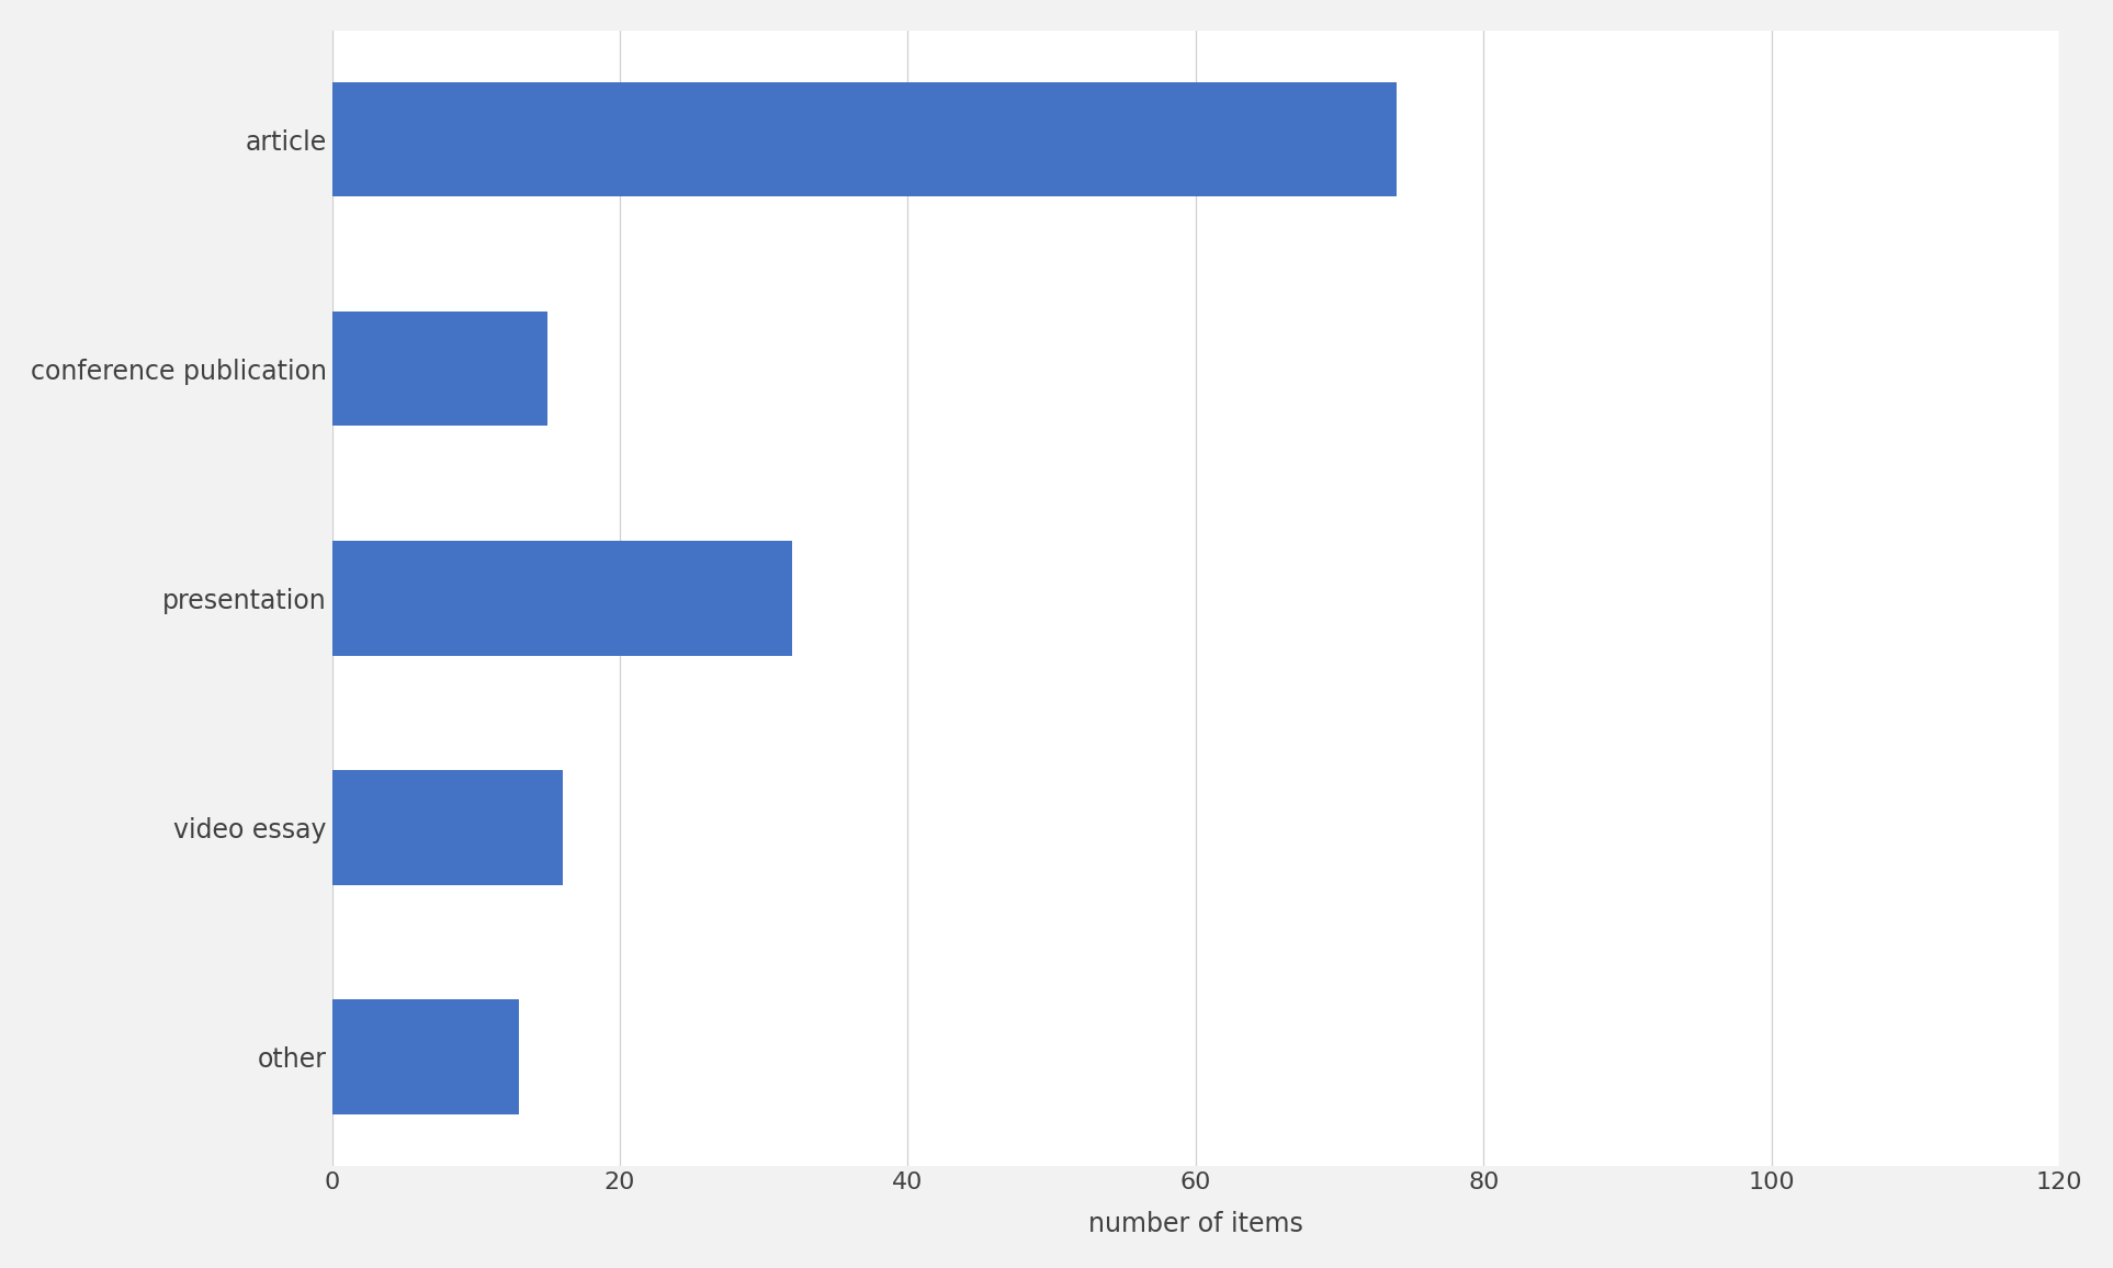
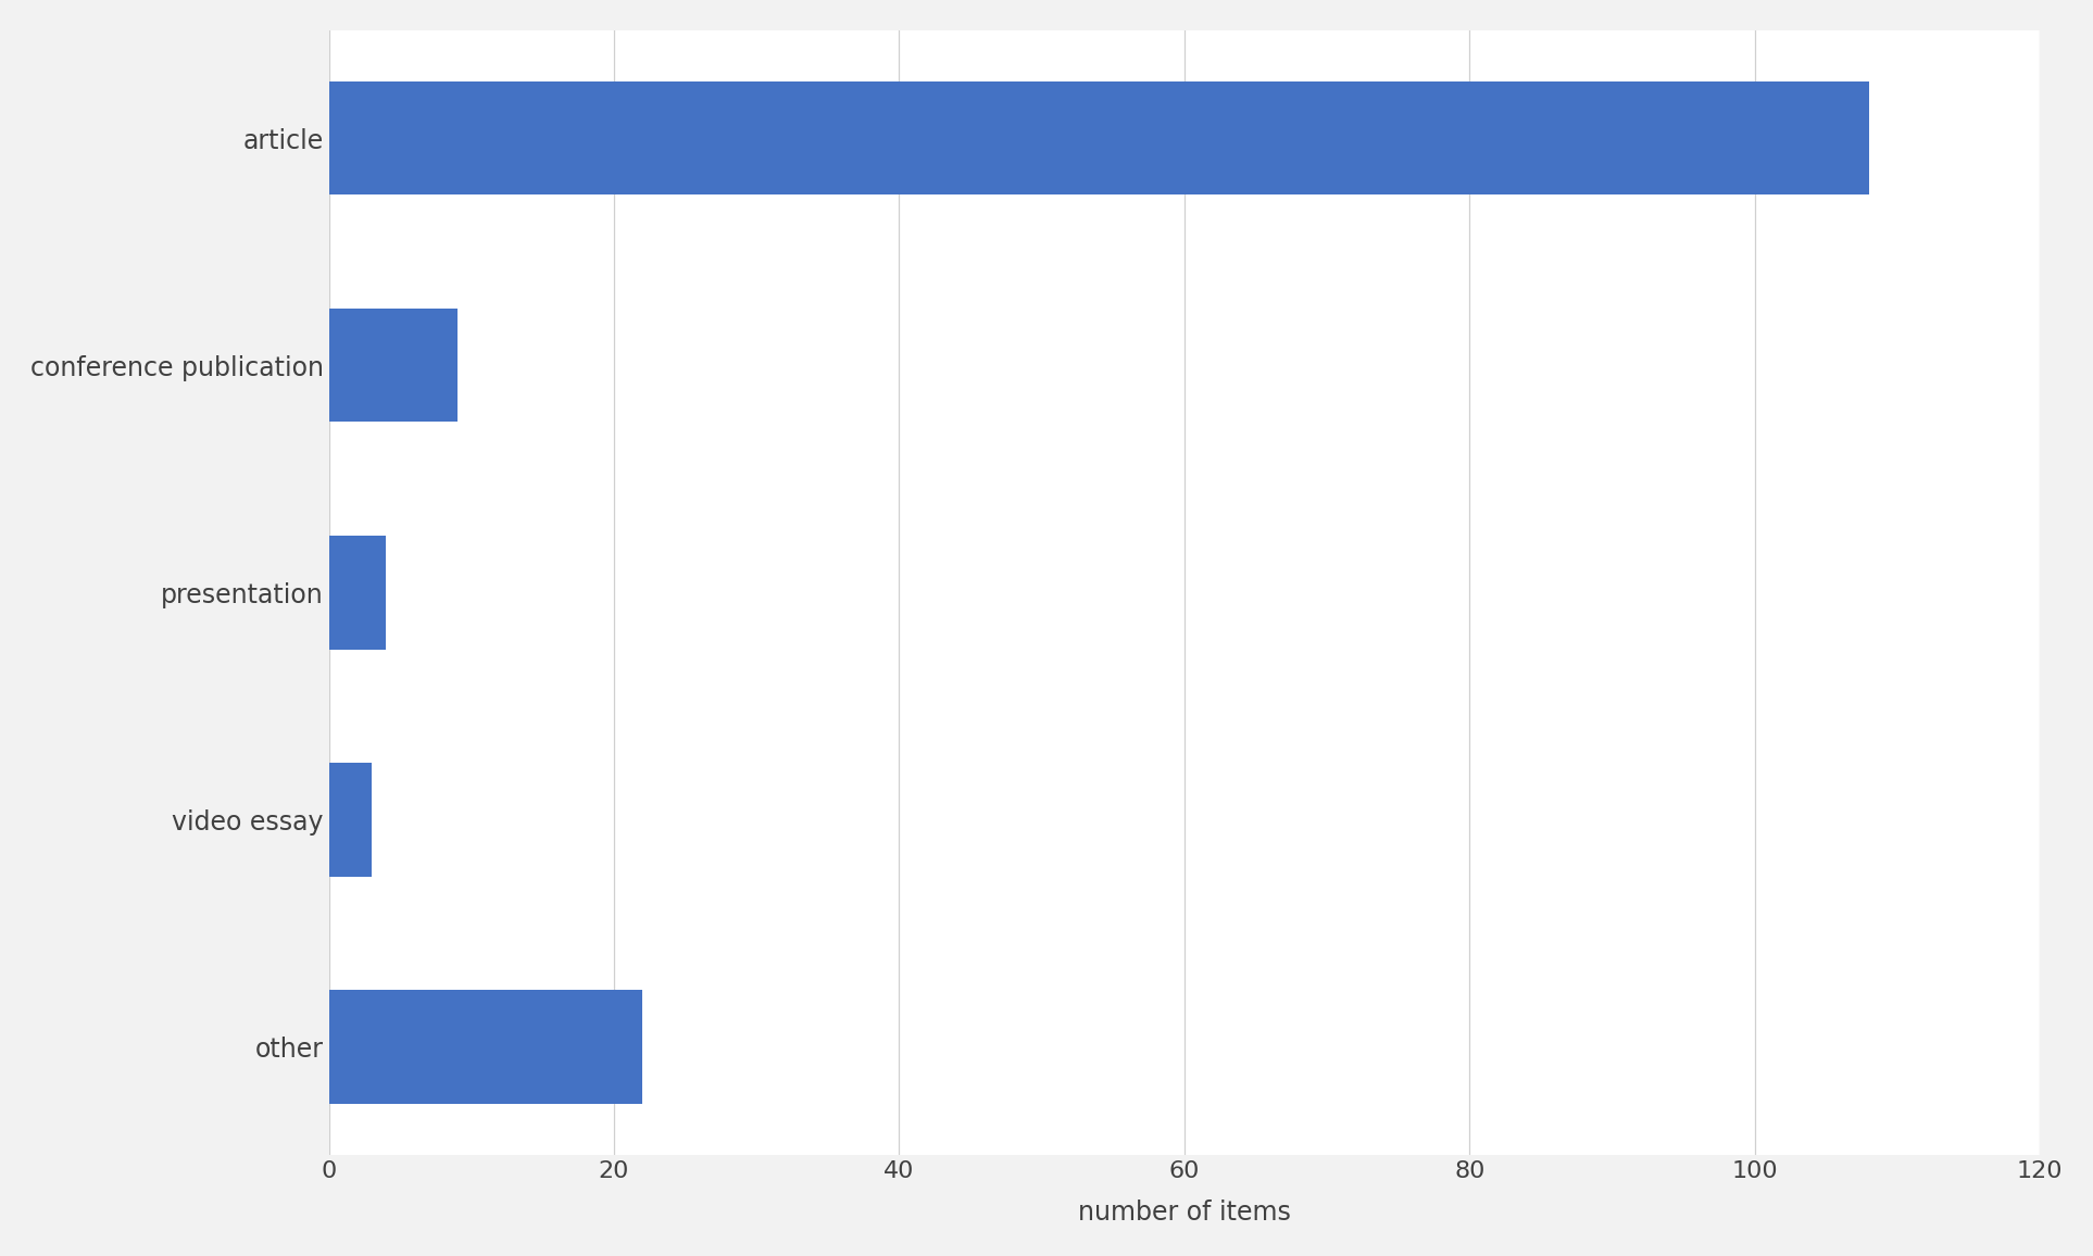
article: 74 -> 108
conference publication: 15 -> 9
presentation: 32 -> 4
video essay: 16 -> 3
other: 13 -> 22
